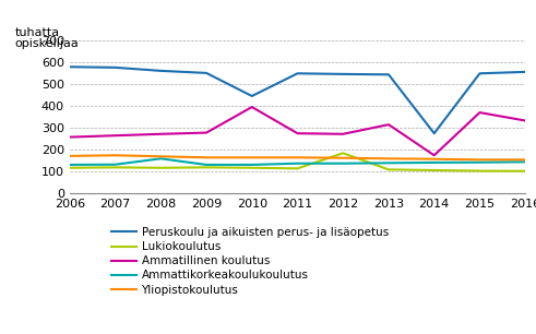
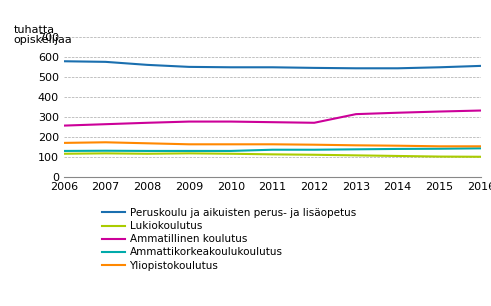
Ammattikorkeakoulukoulutus/2008: 160 -> 132
Peruskoulu ja aikuisten perus- ja lisäopetus/2010: 445 -> 548
Ammatillinen koulutus/2010: 395 -> 278
Lukiokoulutus/2012: 185 -> 113
Peruskoulu ja aikuisten perus- ja lisäopetus/2014: 275 -> 543
Ammatillinen koulutus/2014: 175 -> 322
Ammatillinen koulutus/2015: 370 -> 328
